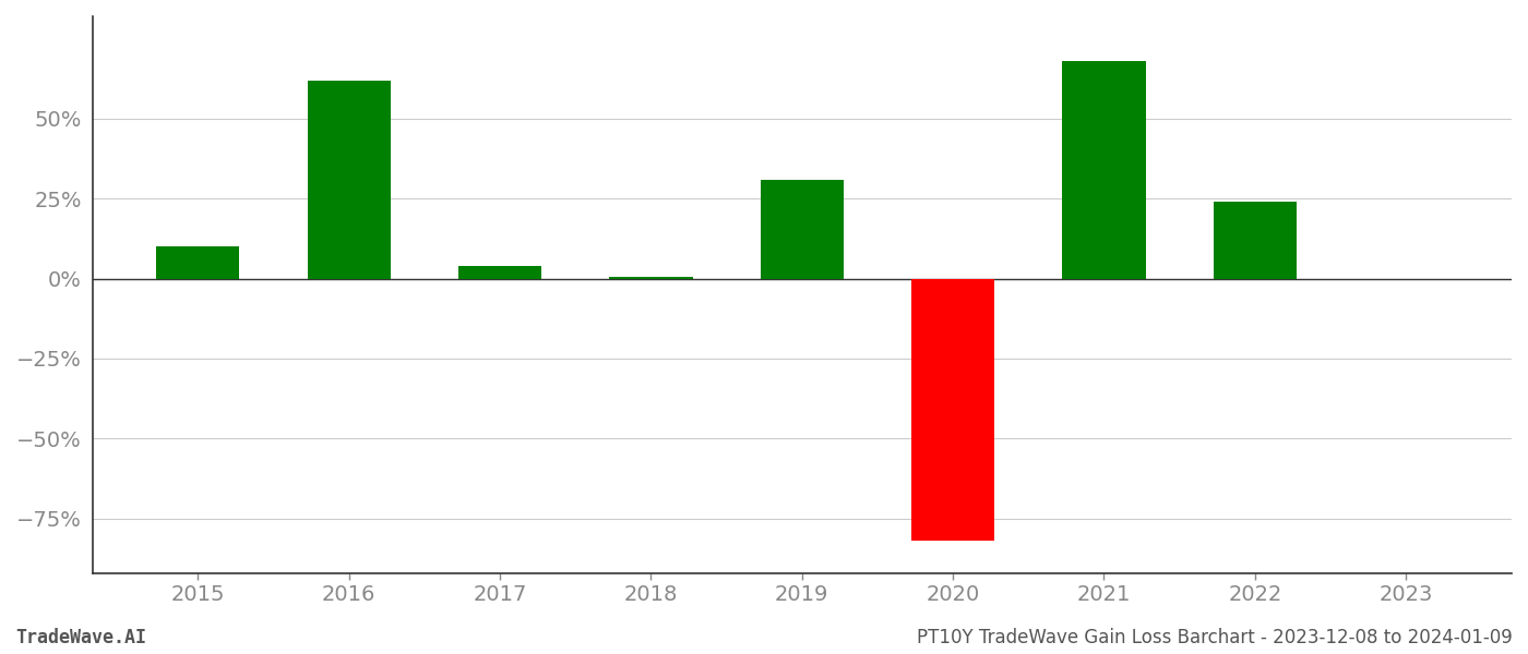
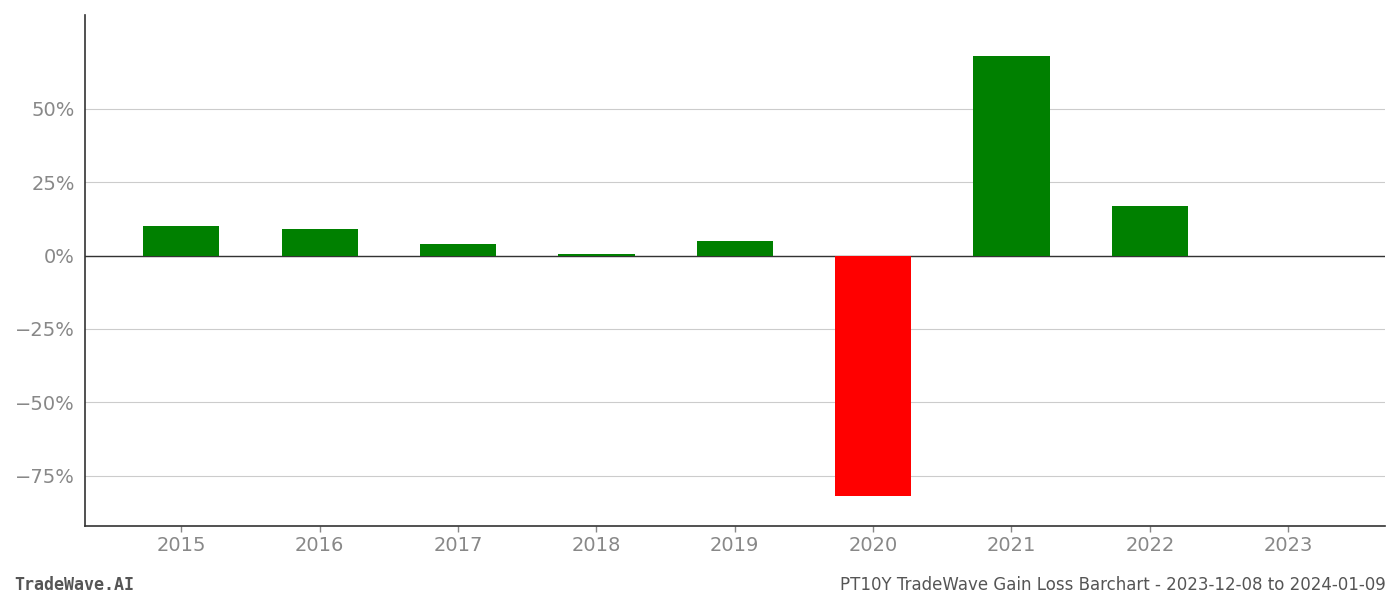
2016: 62.0% -> 9.0%
2019: 31.0% -> 5.0%
2022: 24.0% -> 17.0%
